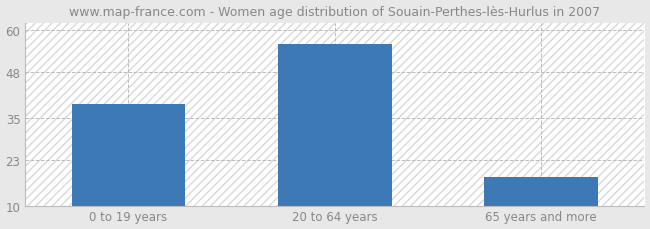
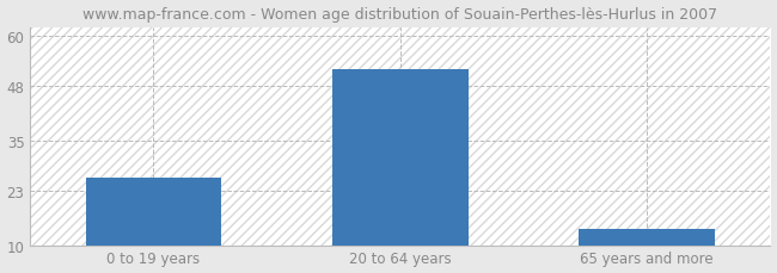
0 to 19 years: 39 -> 26
20 to 64 years: 56 -> 52
65 years and more: 18 -> 14
